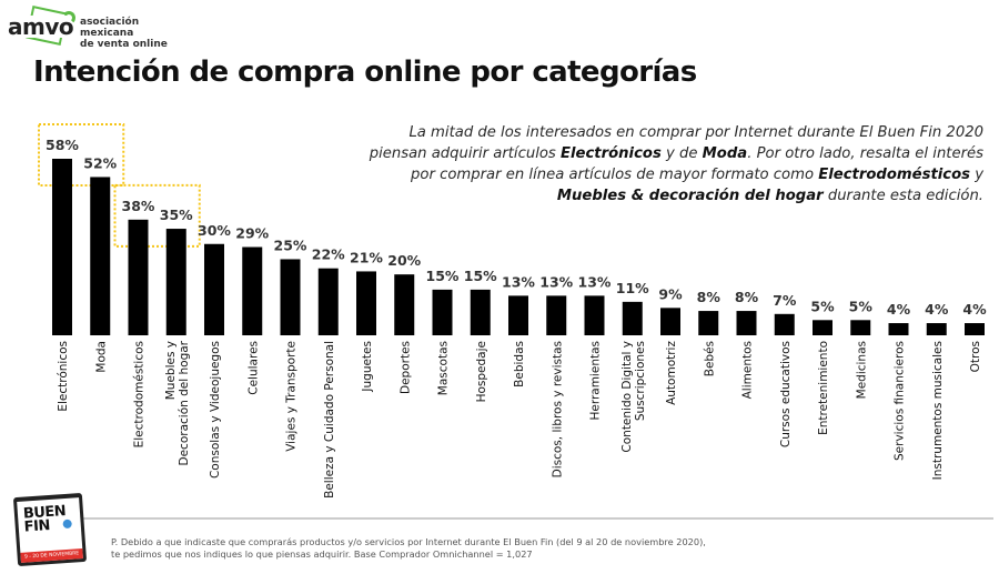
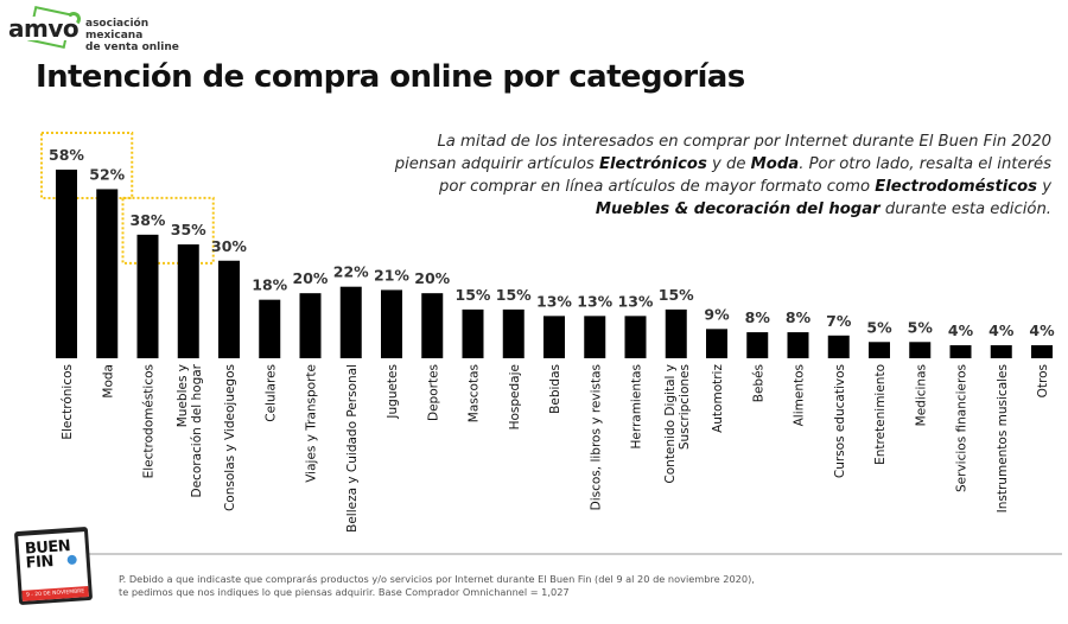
Celulares: 29% -> 18%
Viajes y Transporte: 25% -> 20%
Contenido Digital y Suscripciones: 11% -> 15%
